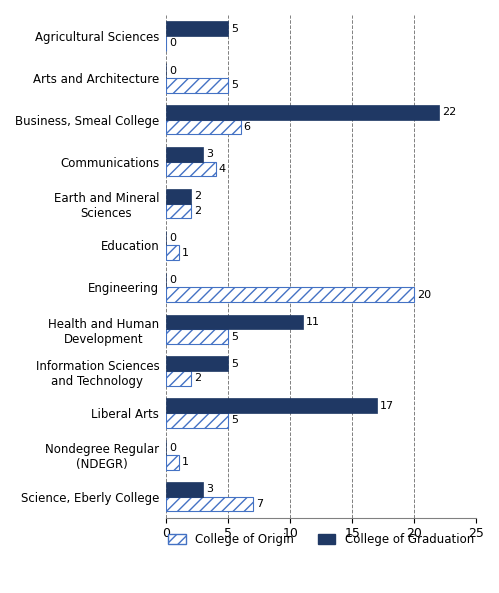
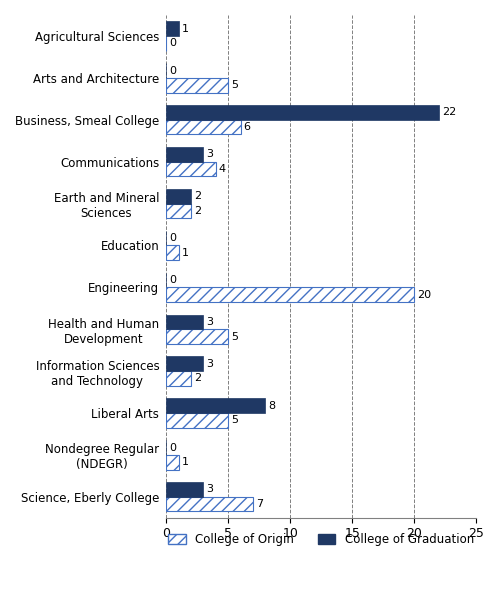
College of Graduation/Agricultural Sciences: 5 -> 1
College of Graduation/Health and Human Development: 11 -> 3
College of Graduation/Information Sciences and Technology: 5 -> 3
College of Graduation/Liberal Arts: 17 -> 8
